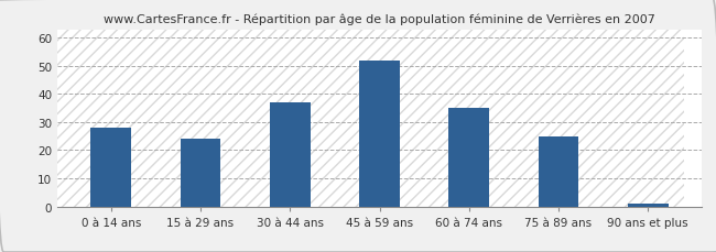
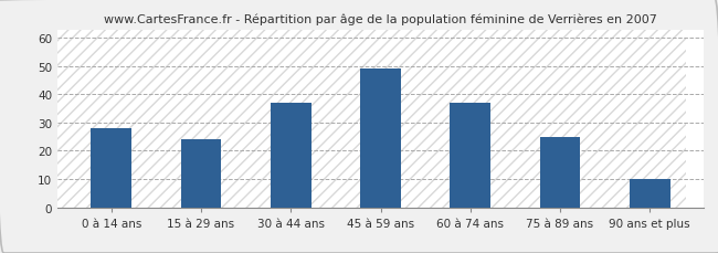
45 à 59 ans: 52 -> 49
60 à 74 ans: 35 -> 37
90 ans et plus: 1 -> 10
